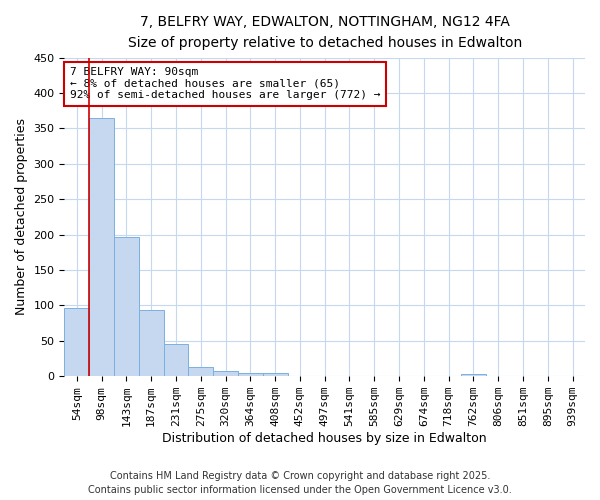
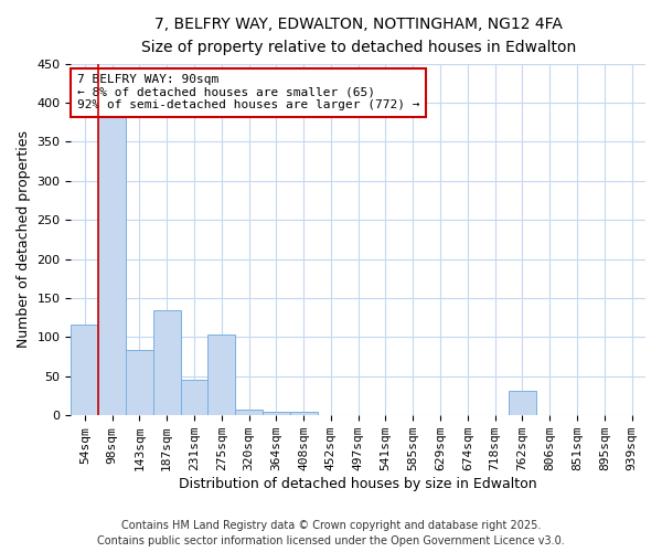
54sqm: 97 -> 116
98sqm: 365 -> 384
143sqm: 196 -> 84
187sqm: 93 -> 134
275sqm: 13 -> 104
762sqm: 3 -> 32
